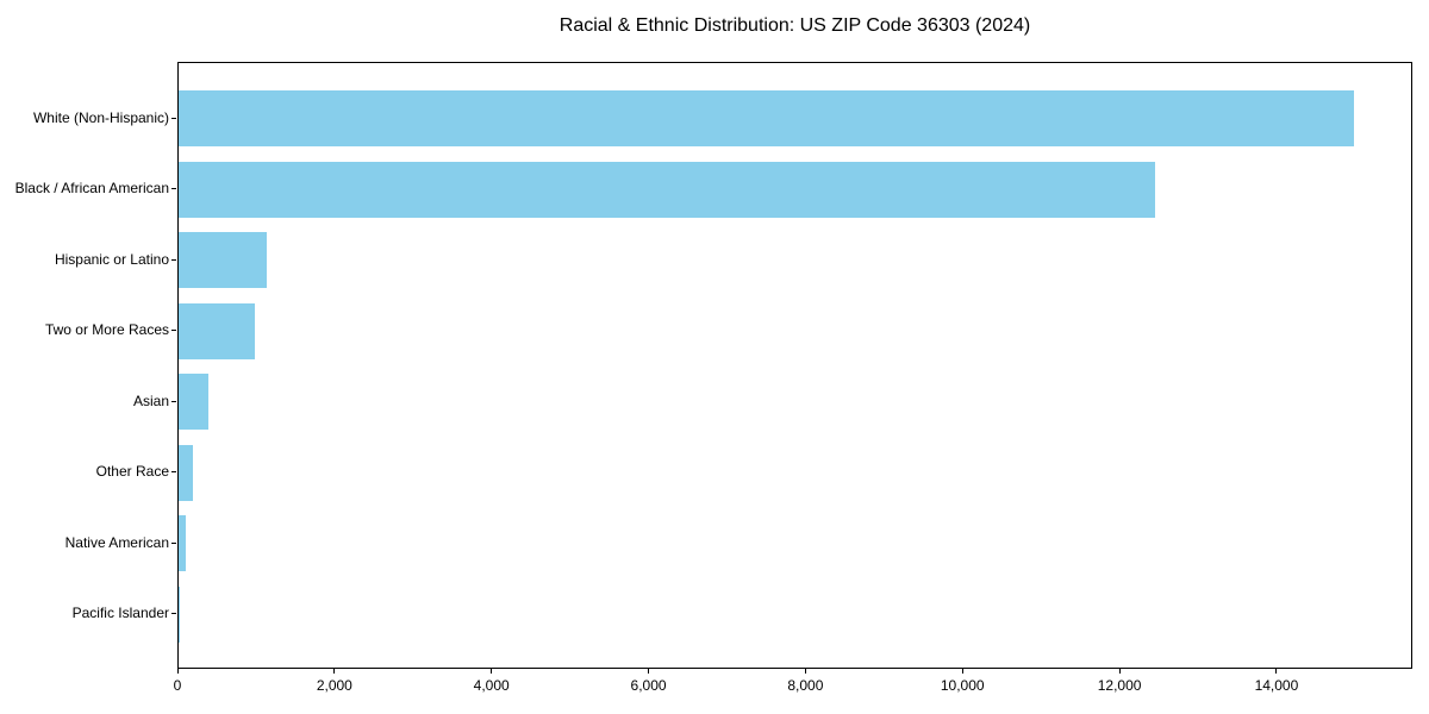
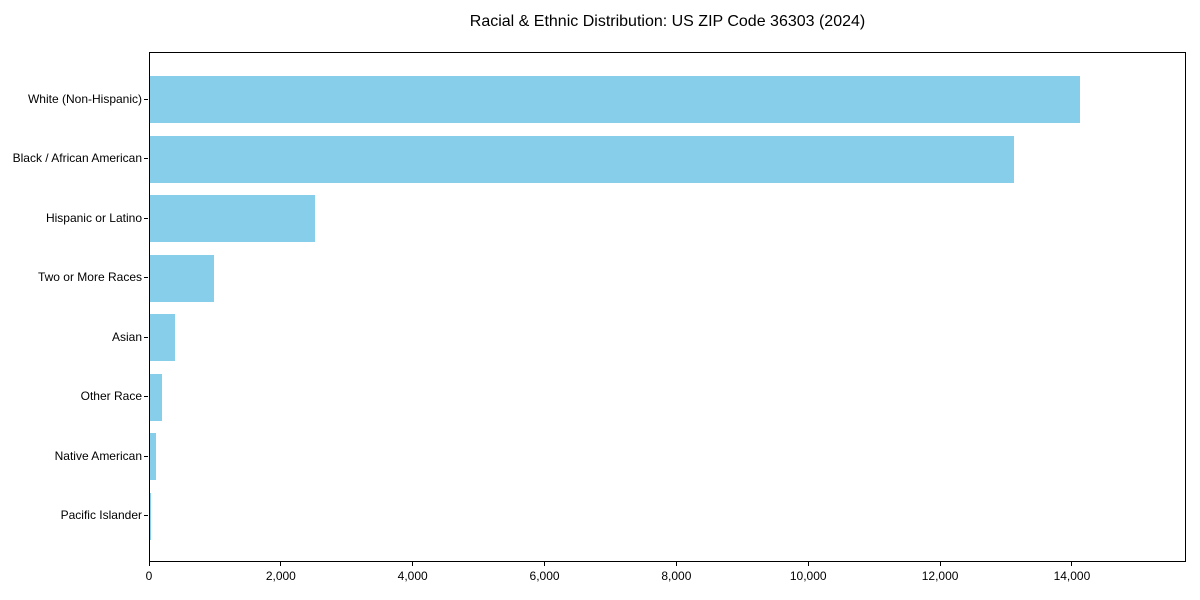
White (Non-Hispanic): 15000 -> 14100
Black / African American: 12400 -> 13100
Hispanic or Latino: 1100 -> 2500
